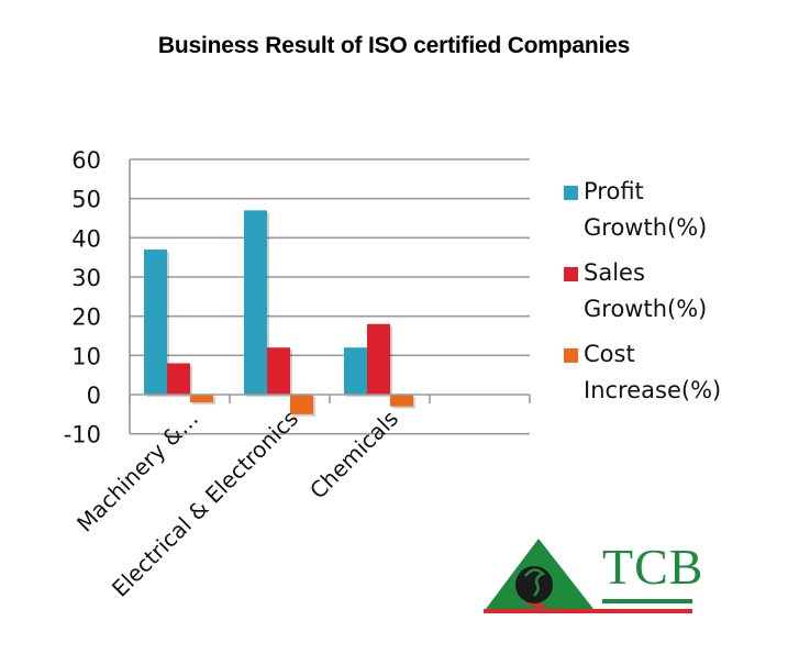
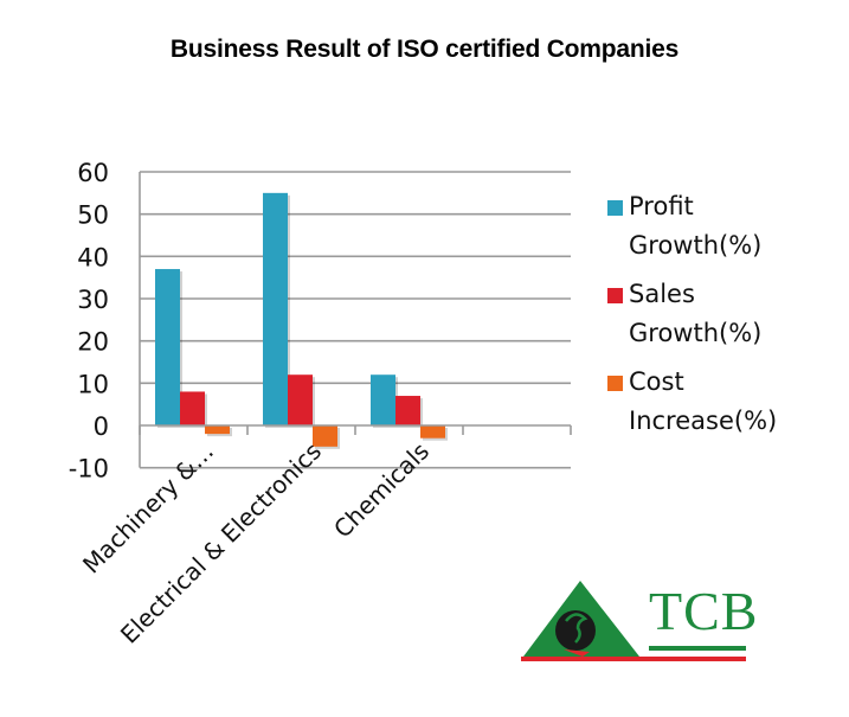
Profit Growth(%)/Electrical & Electronics: 47 -> 55
Sales Growth(%)/Chemicals: 18 -> 7
